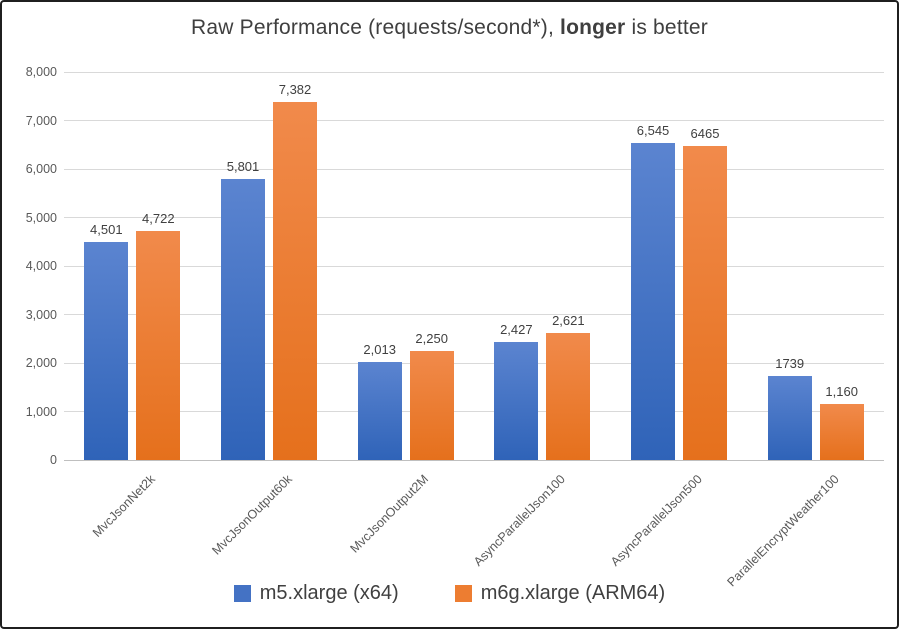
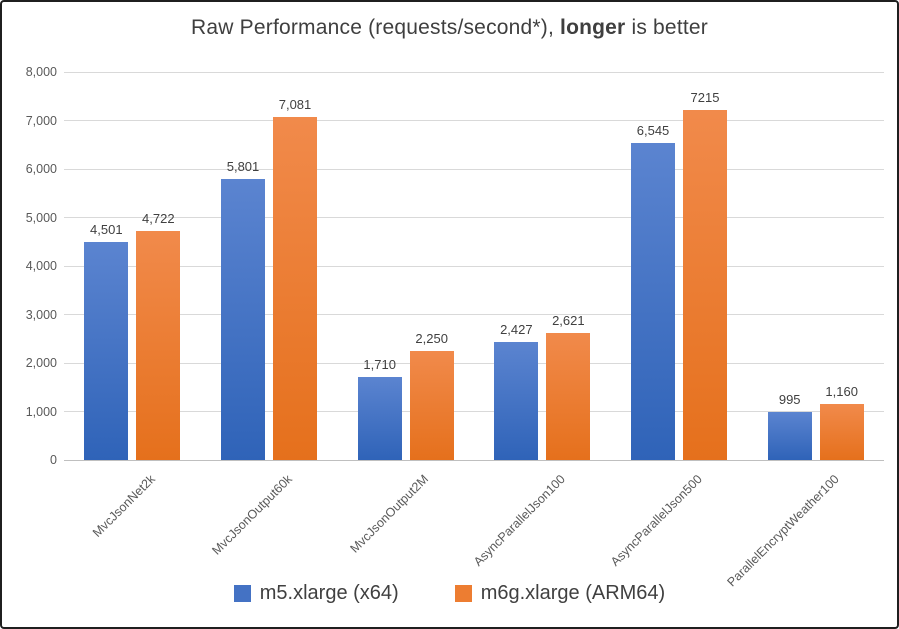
m6g.xlarge (ARM64)/MvcJsonOutput60k: 7,382 -> 7,081
m5.xlarge (x64)/MvcJsonOutput2M: 2,013 -> 1,710
m6g.xlarge (ARM64)/AsyncParallelJson500: 6465 -> 7215
m5.xlarge (x64)/ParallelEncryptWeather100: 1739 -> 995
